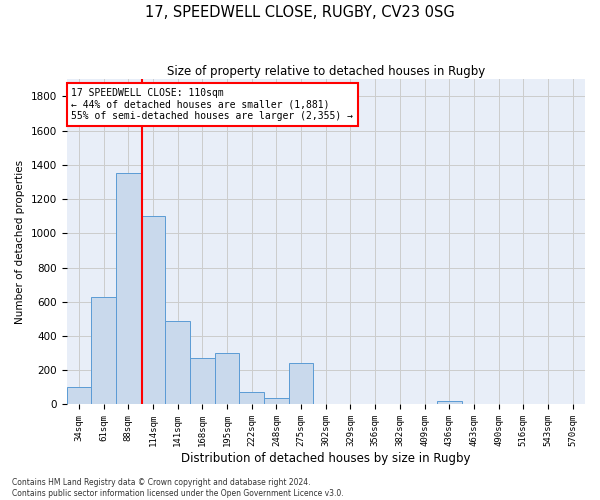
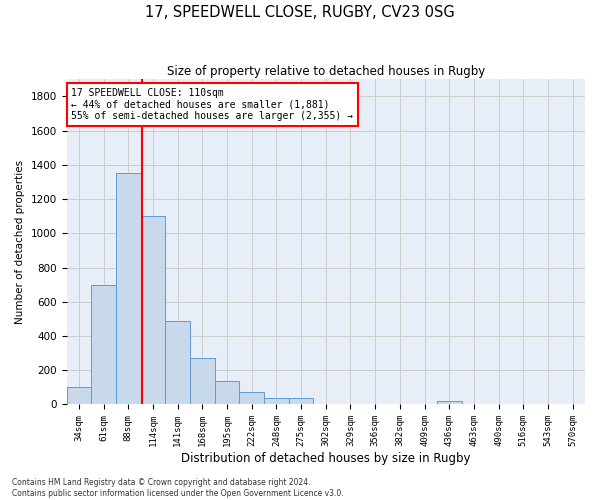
61sqm: 630 -> 700
195sqm: 300 -> 140
275sqm: 240 -> 40
